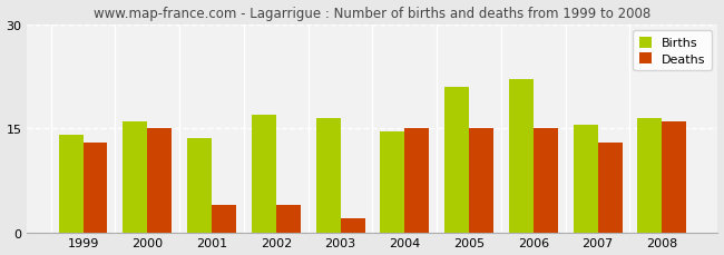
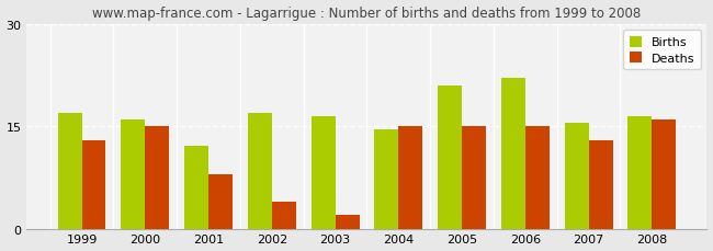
Births/1999: 14.0 -> 17.0
Births/2001: 13.5 -> 12.2
Deaths/2001: 4 -> 8
